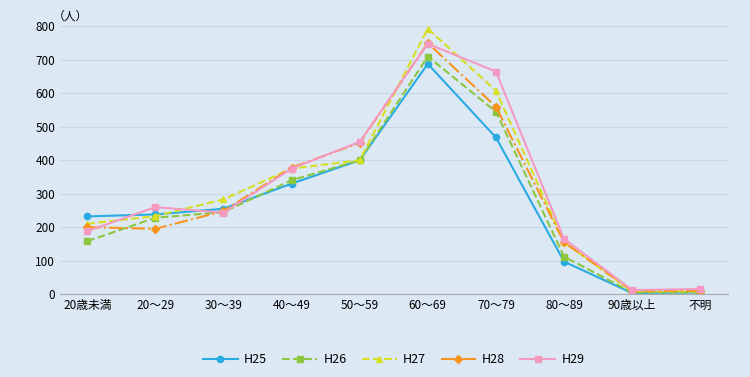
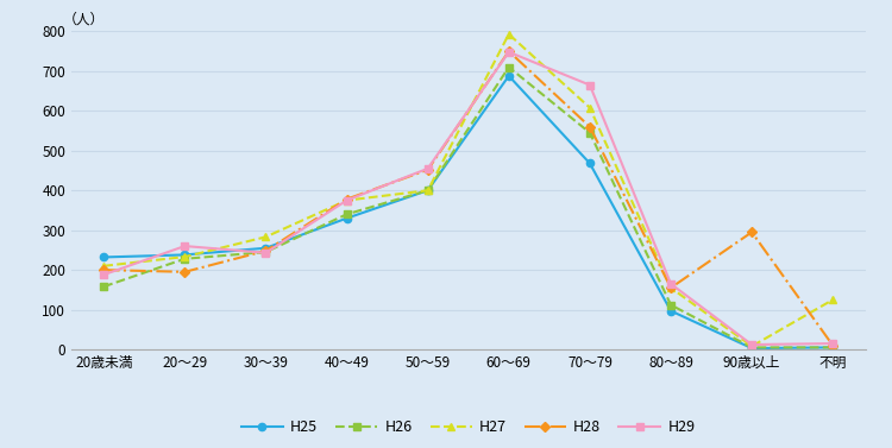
H28/90歳以上: 10 -> 295
H27/不明: 8 -> 125
